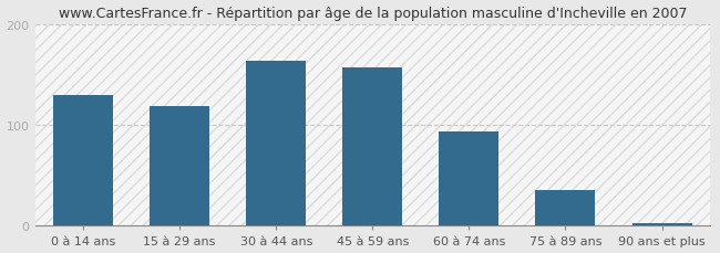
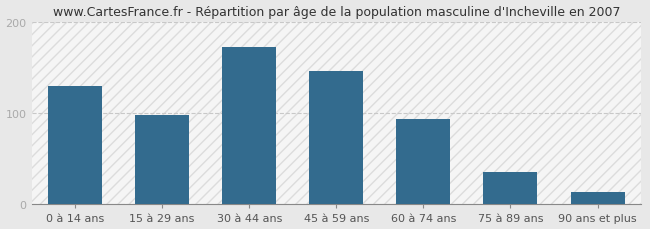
15 à 29 ans: 118 -> 98
30 à 44 ans: 163 -> 172
45 à 59 ans: 157 -> 146
90 ans et plus: 3 -> 14
